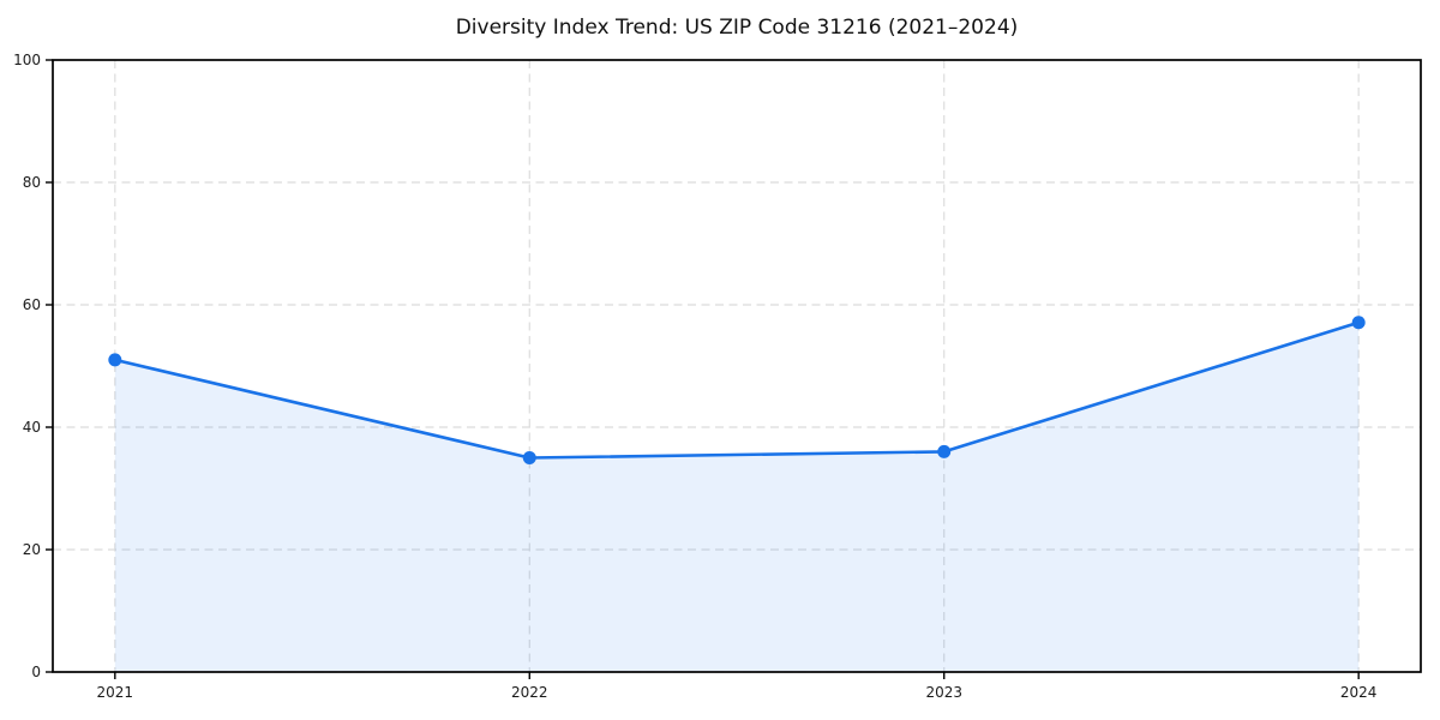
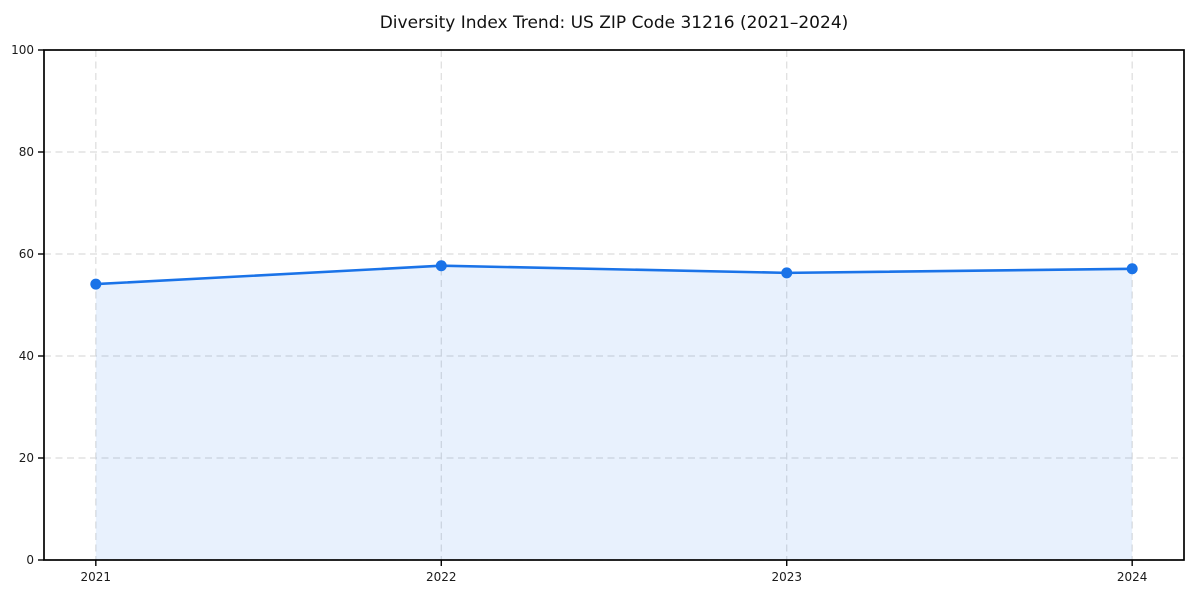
2021: 51 -> 54
2022: 35 -> 58
2023: 36 -> 56
